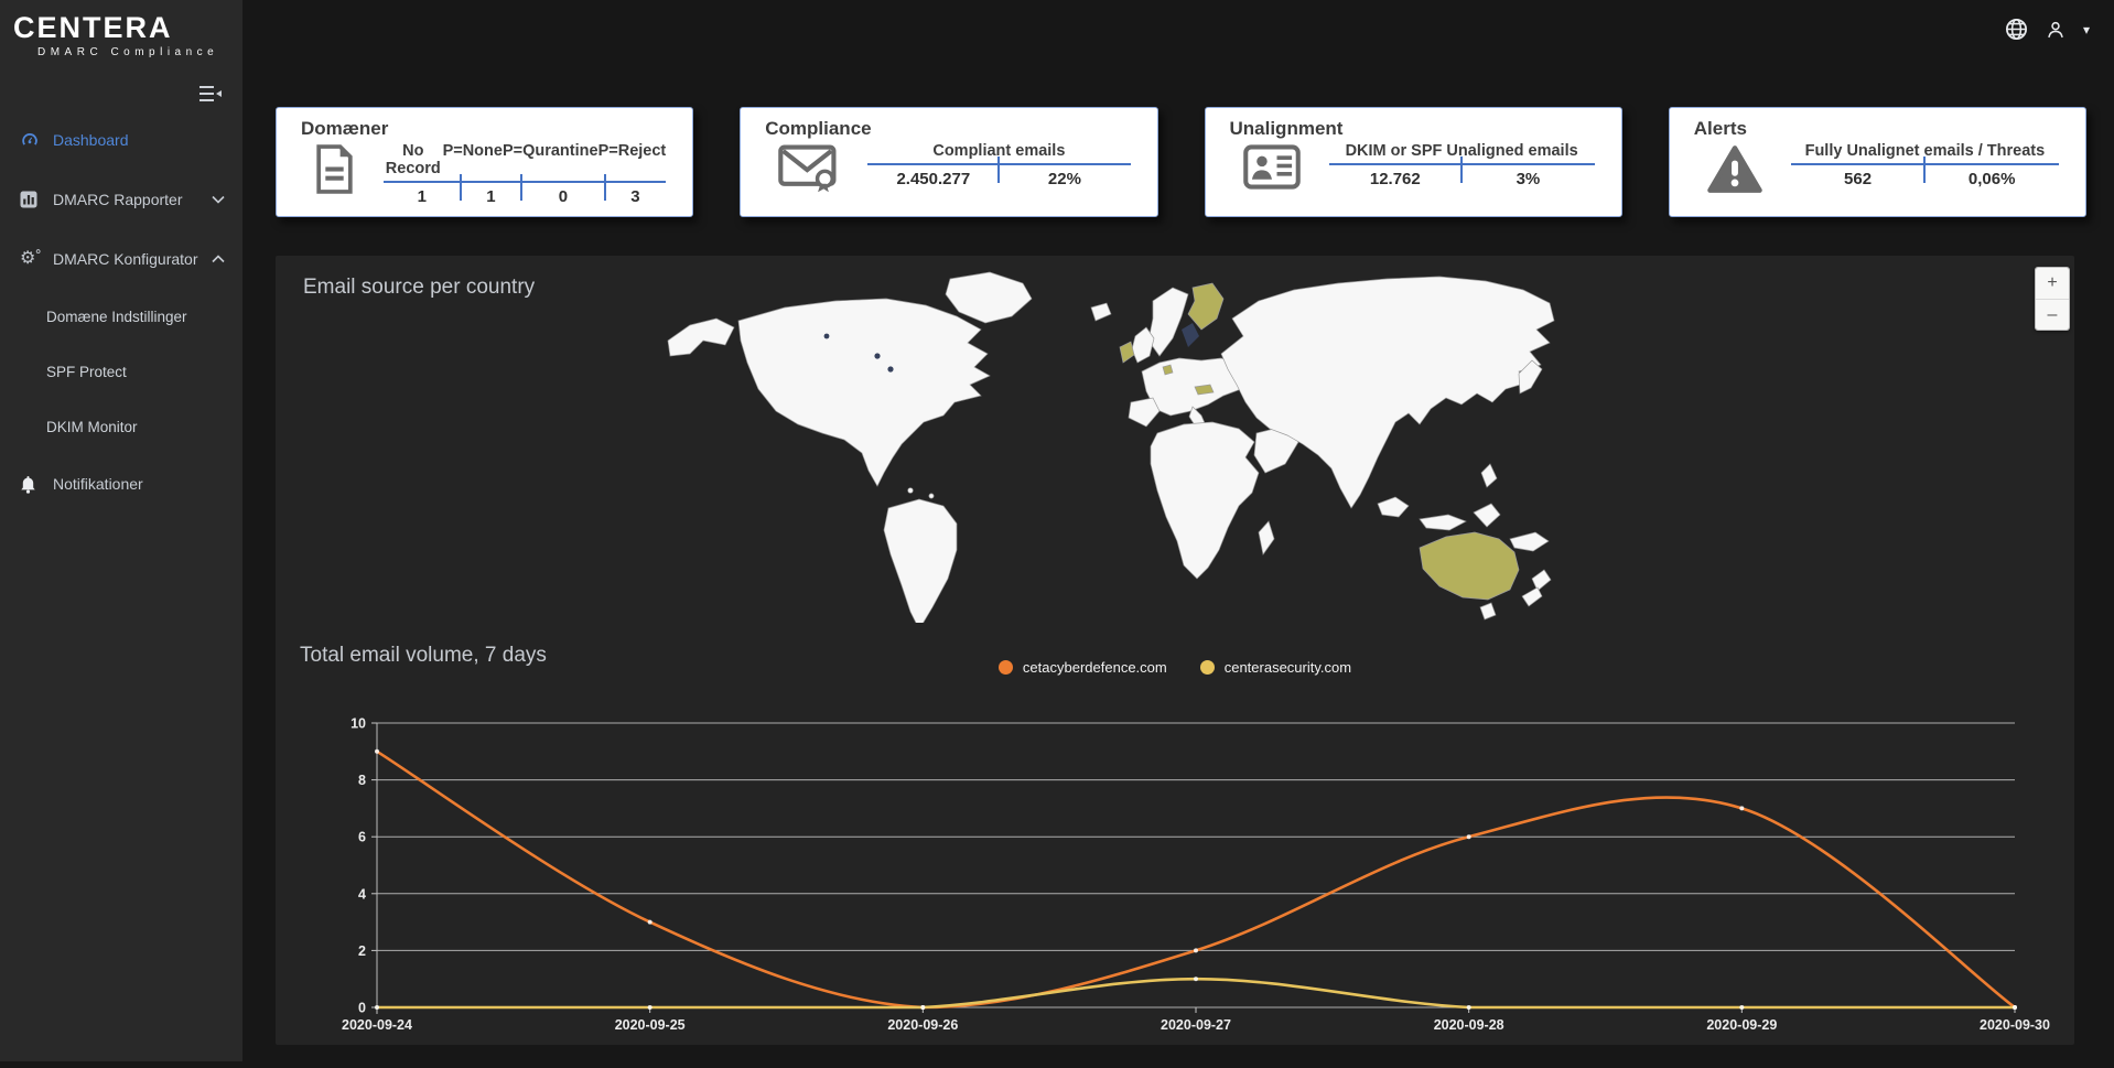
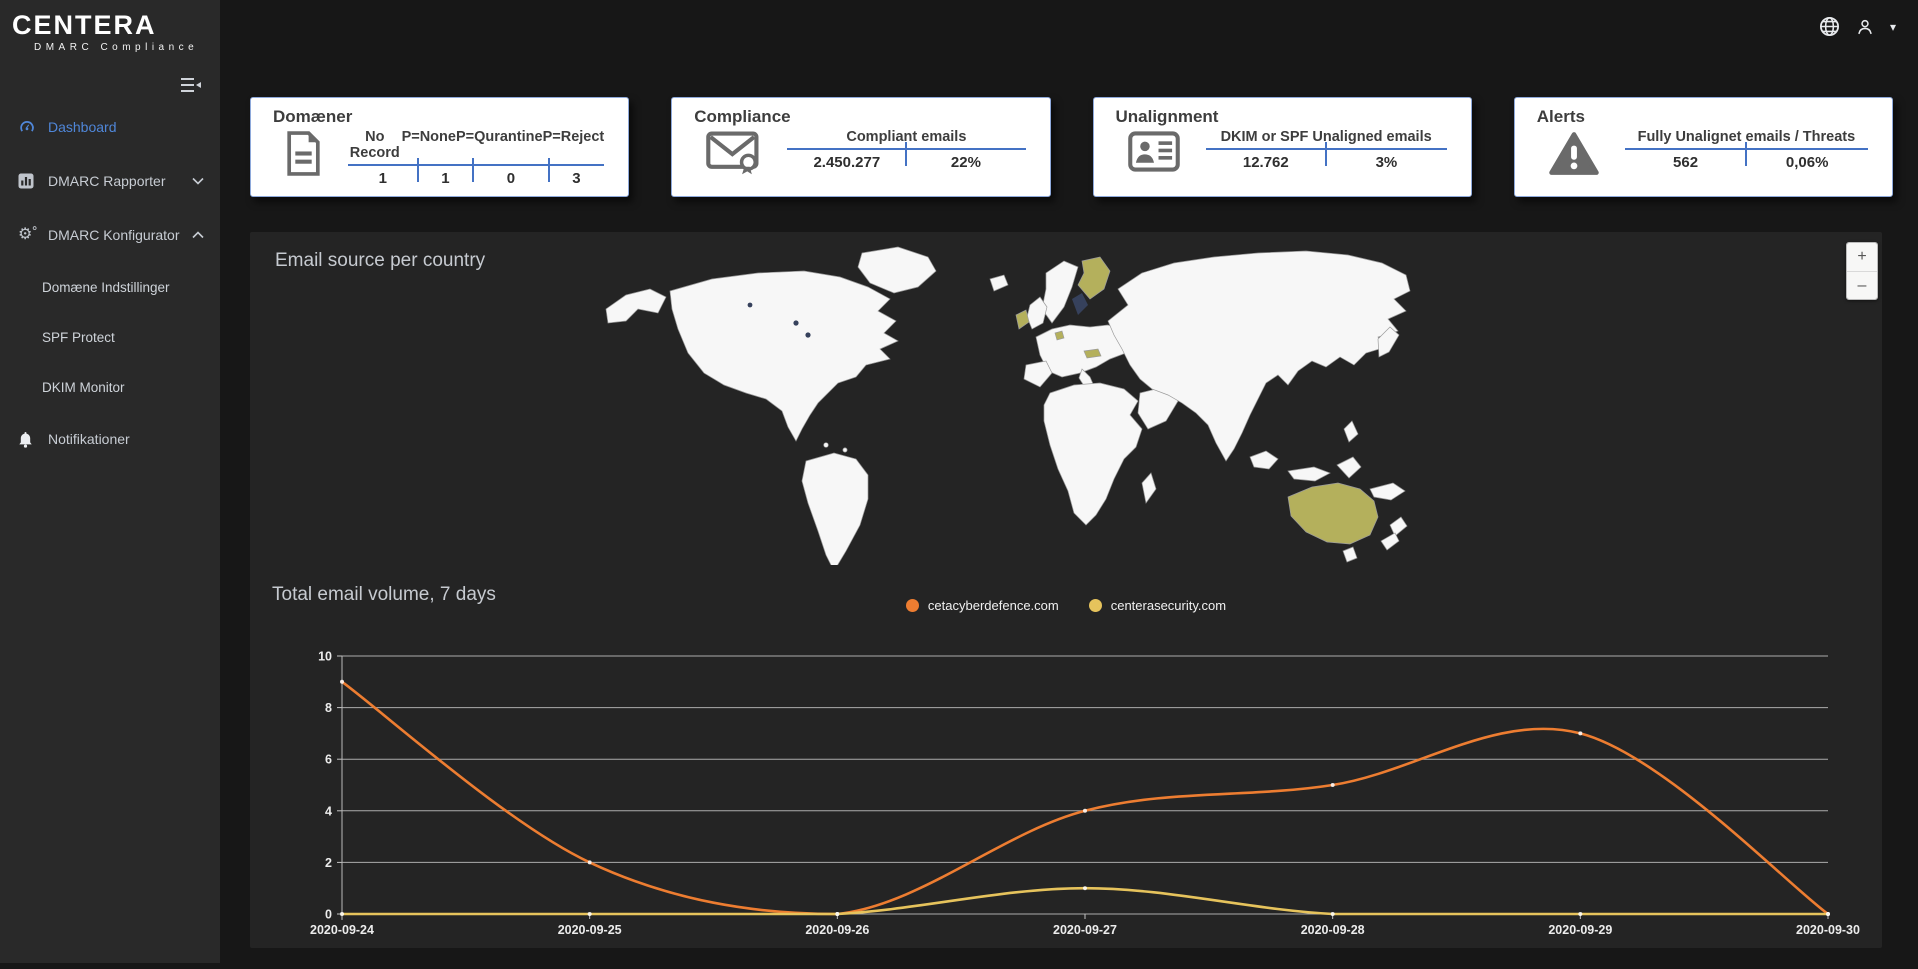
cetacyberdefence.com/2020-09-25: 3 -> 2
cetacyberdefence.com/2020-09-27: 2 -> 4
cetacyberdefence.com/2020-09-28: 6 -> 5
